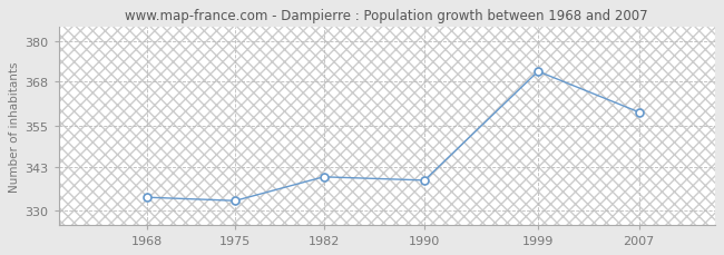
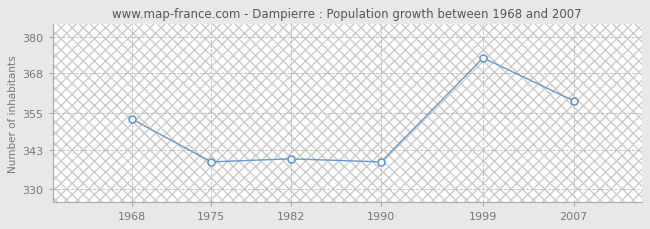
1968: 334 -> 353
1975: 333 -> 339
1999: 371 -> 373
